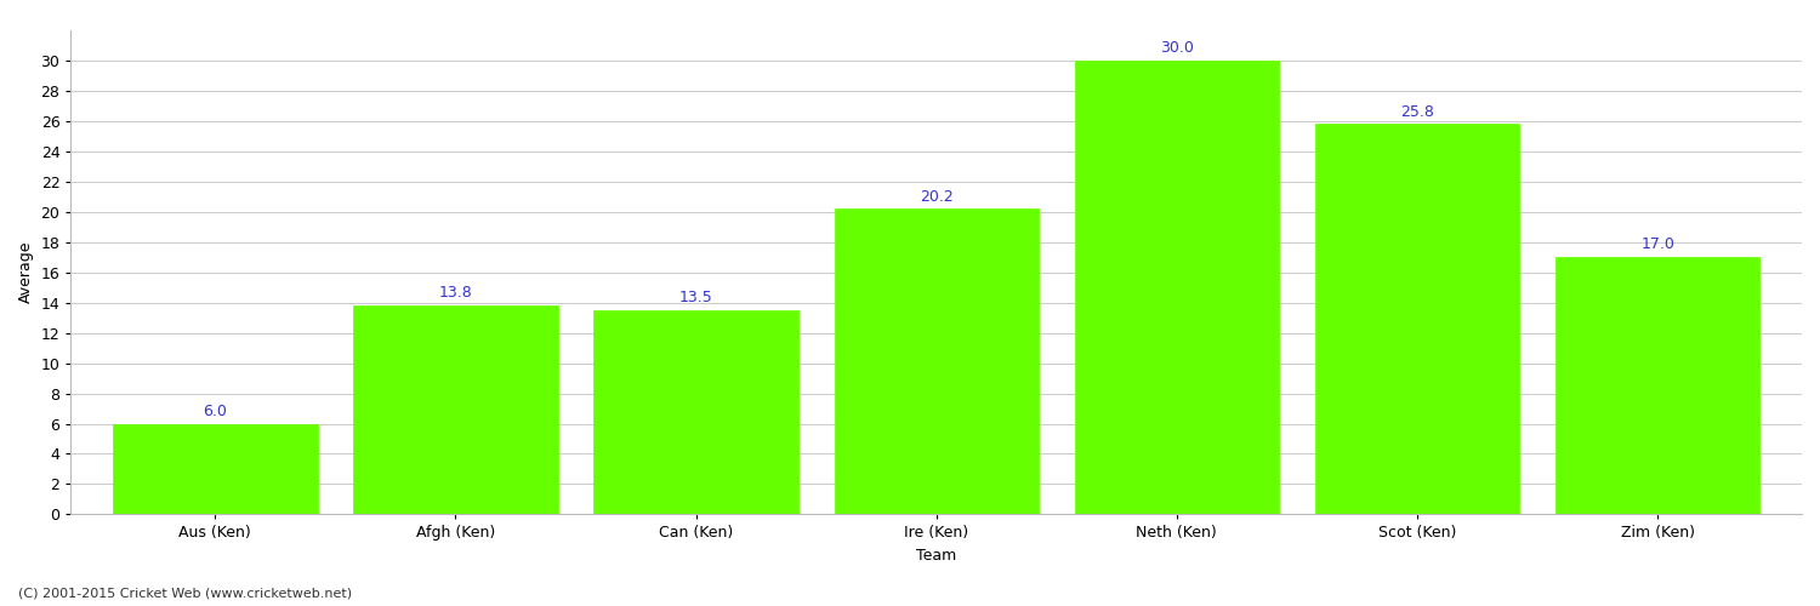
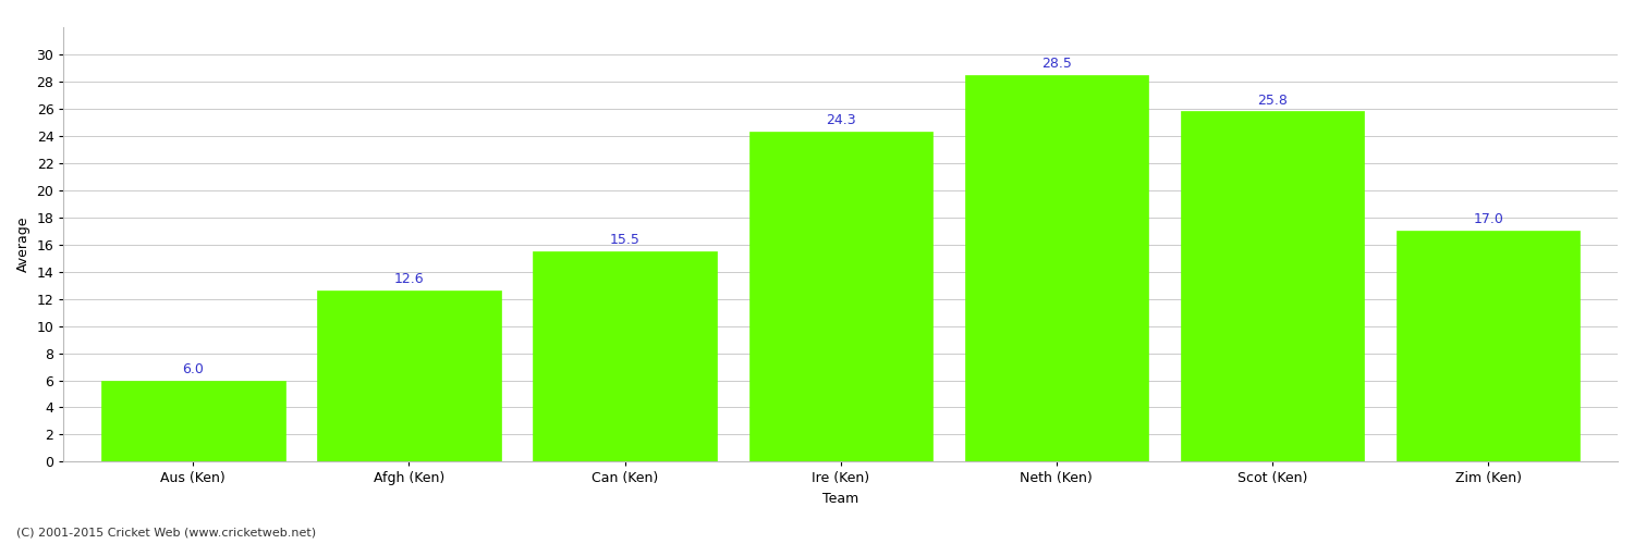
Afgh (Ken): 13.8 -> 12.6
Can (Ken): 13.5 -> 15.5
Ire (Ken): 20.2 -> 24.3
Neth (Ken): 30.0 -> 28.5
